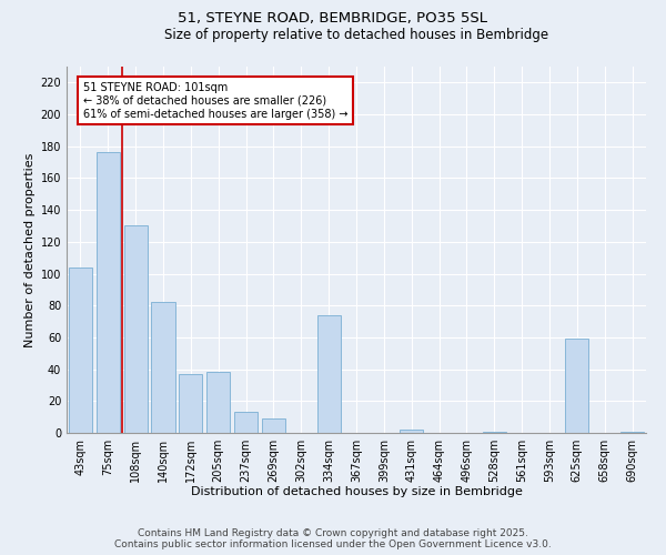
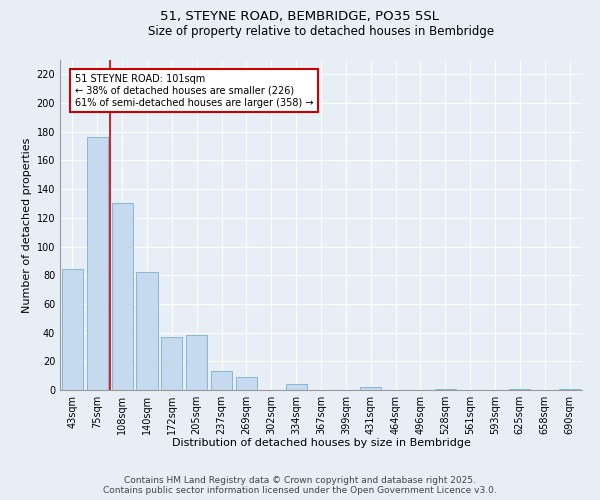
43sqm: 104 -> 84
334sqm: 74 -> 4
625sqm: 59 -> 1
